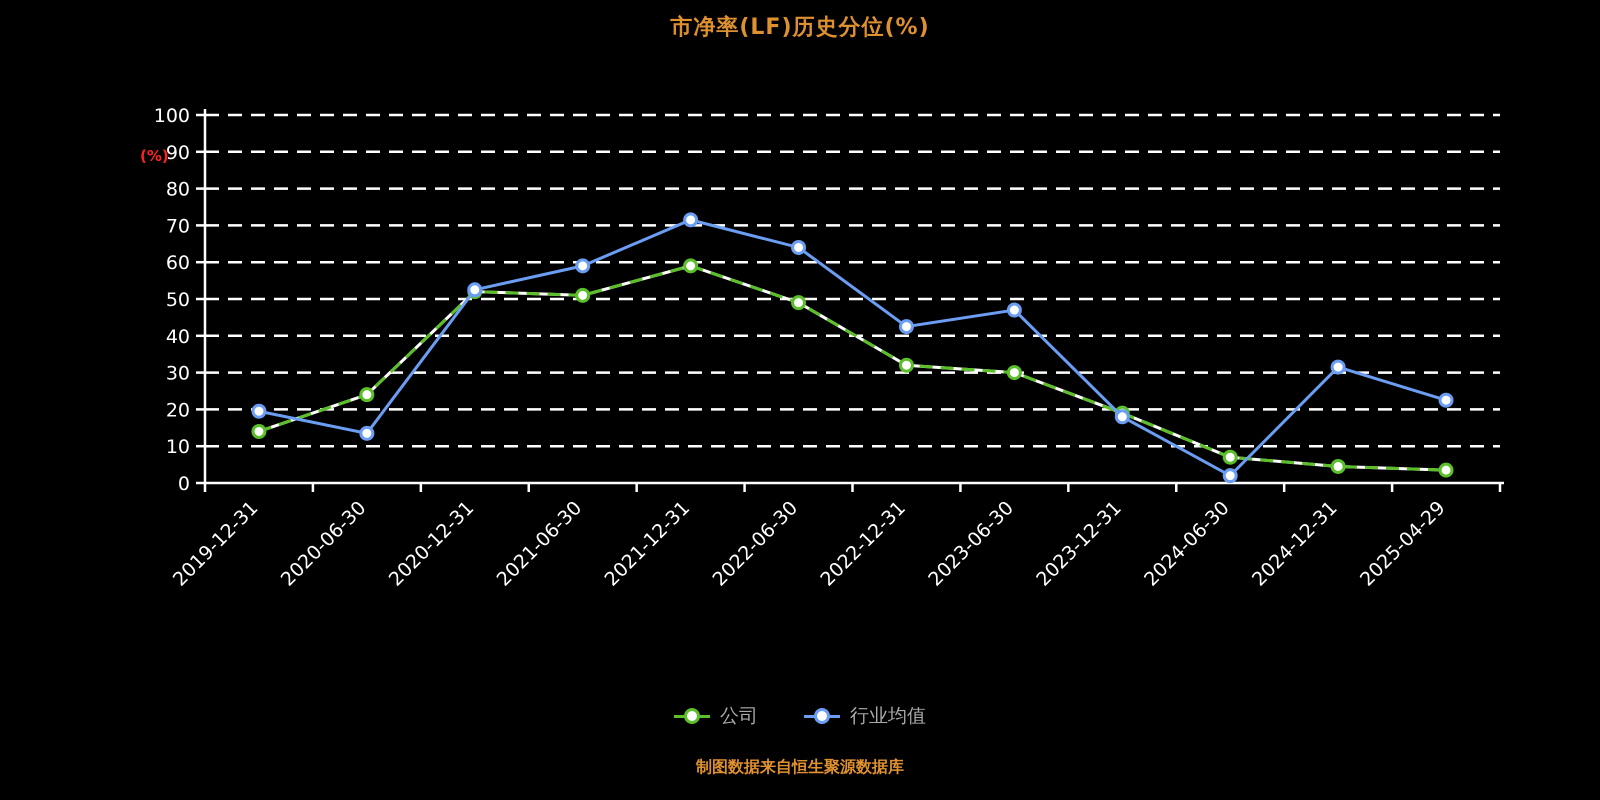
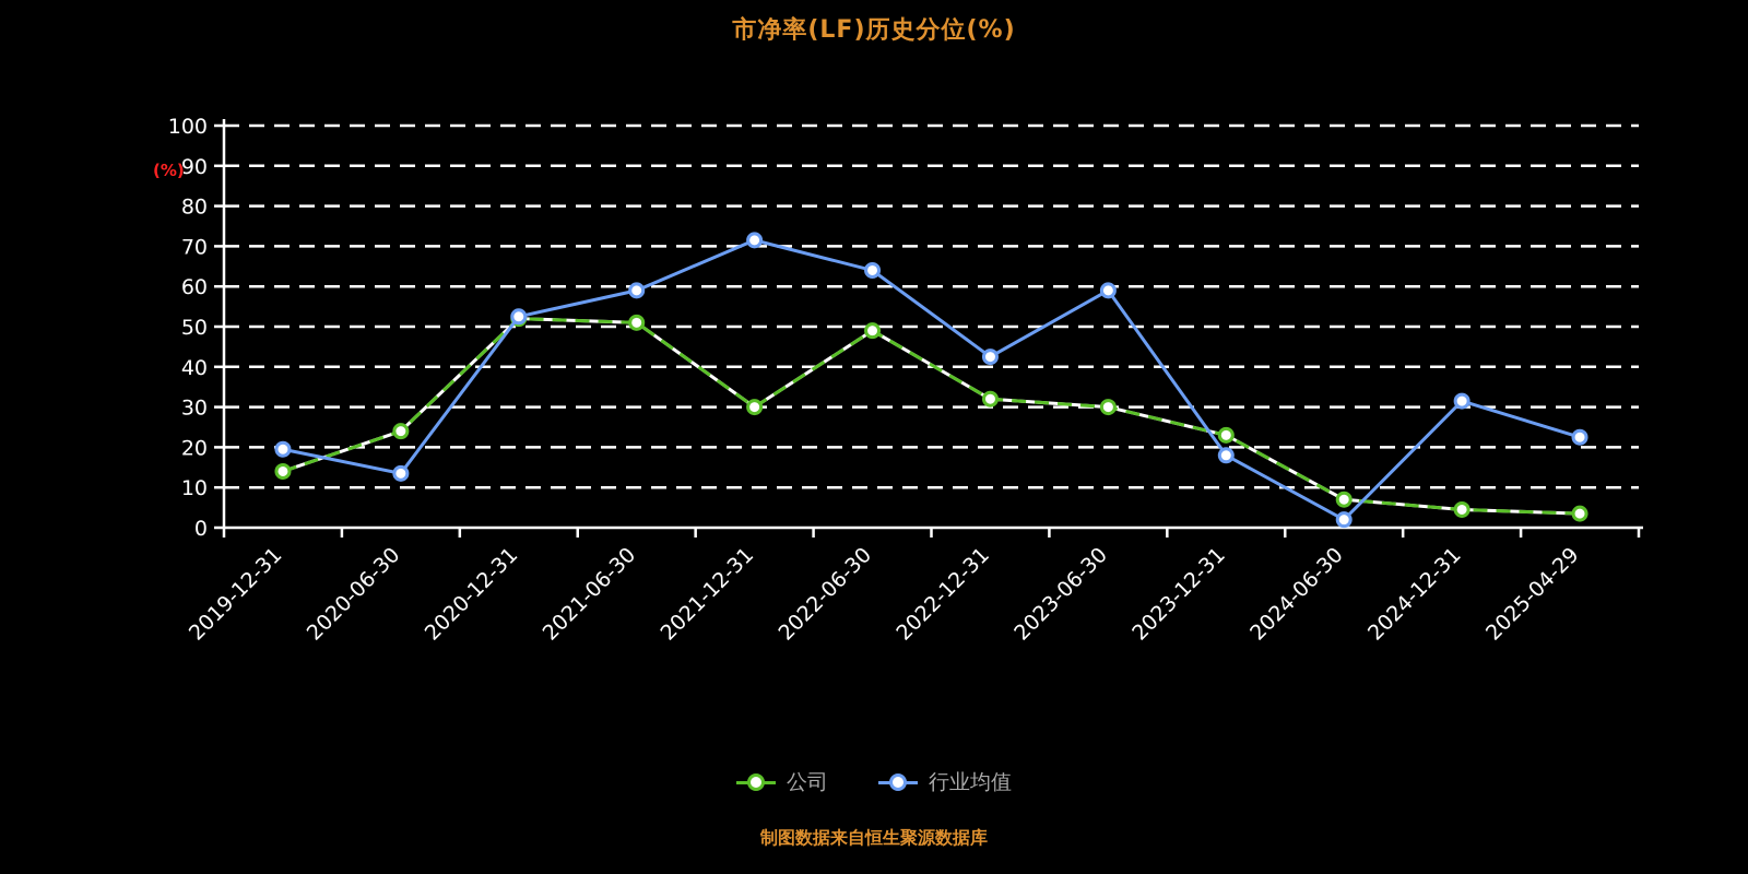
公司/2021-12-31: 59 -> 30
行业均值/2023-06-30: 47 -> 59
公司/2023-12-31: 19 -> 23
